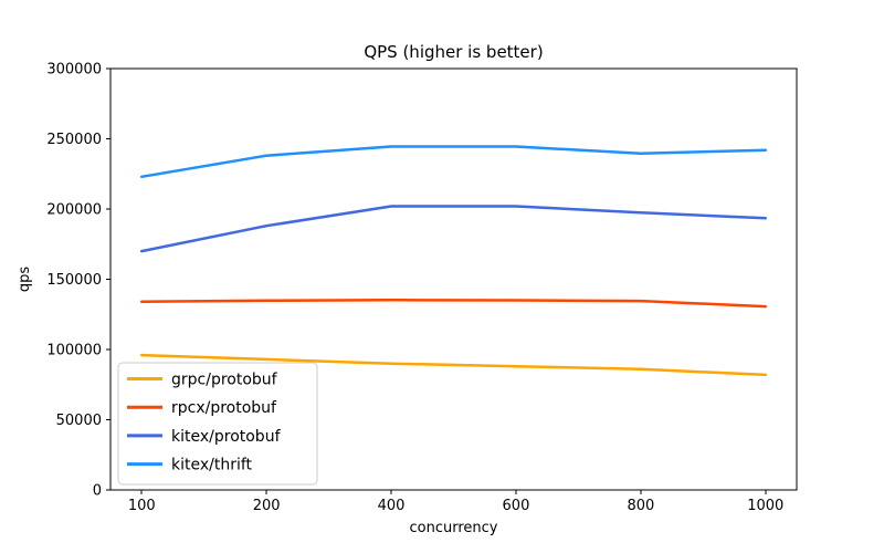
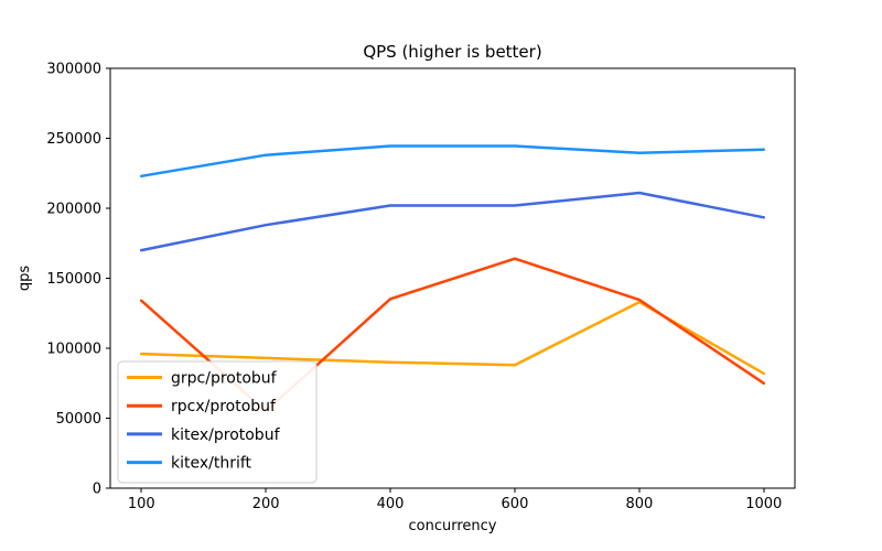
rpcx/protobuf/200: 135000 -> 55000
rpcx/protobuf/600: 135000 -> 164000
grpc/protobuf/800: 86000 -> 133000
kitex/protobuf/800: 198000 -> 211000
rpcx/protobuf/1000: 131000 -> 75000
